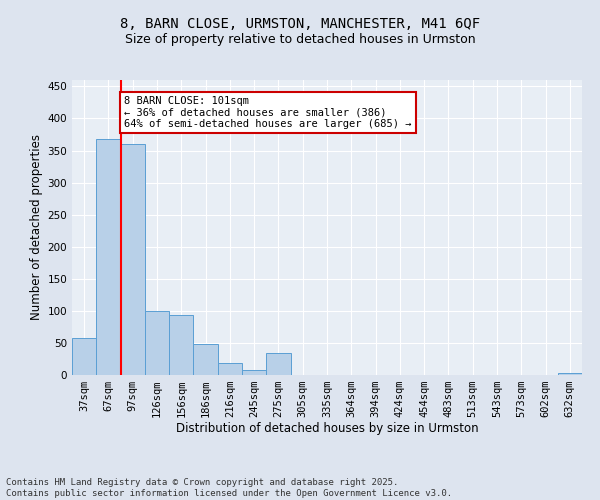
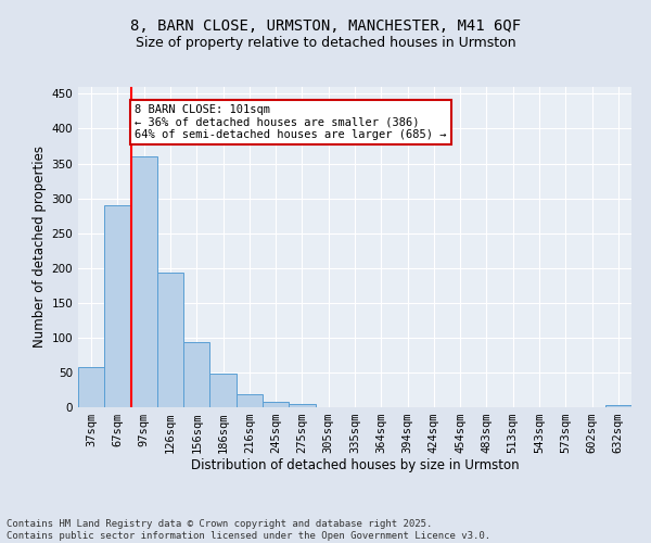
67sqm: 368 -> 290
126sqm: 100 -> 193
275sqm: 34 -> 5
